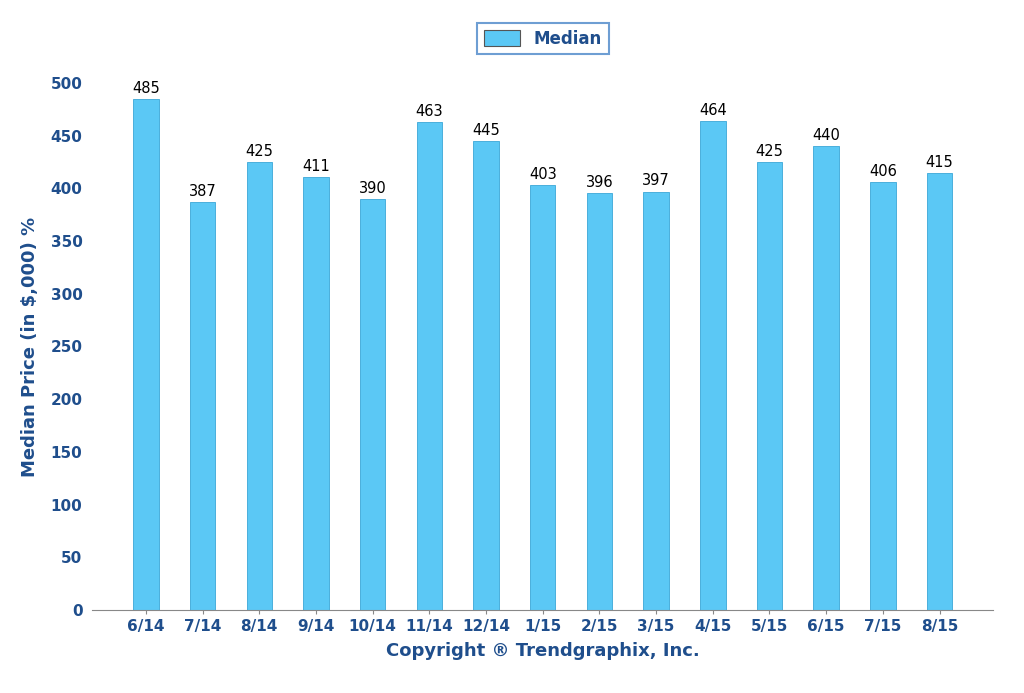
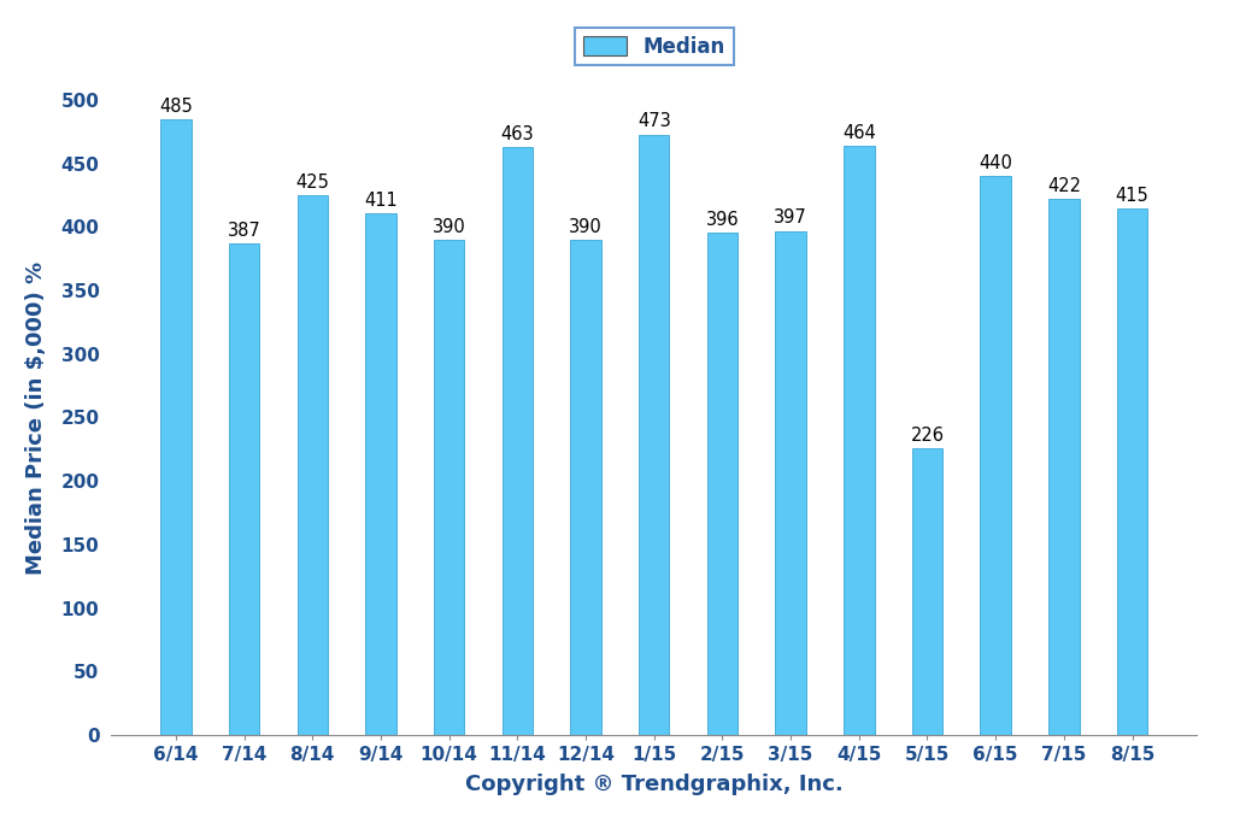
12/14: 445 -> 390
1/15: 403 -> 473
5/15: 425 -> 226
7/15: 406 -> 422
